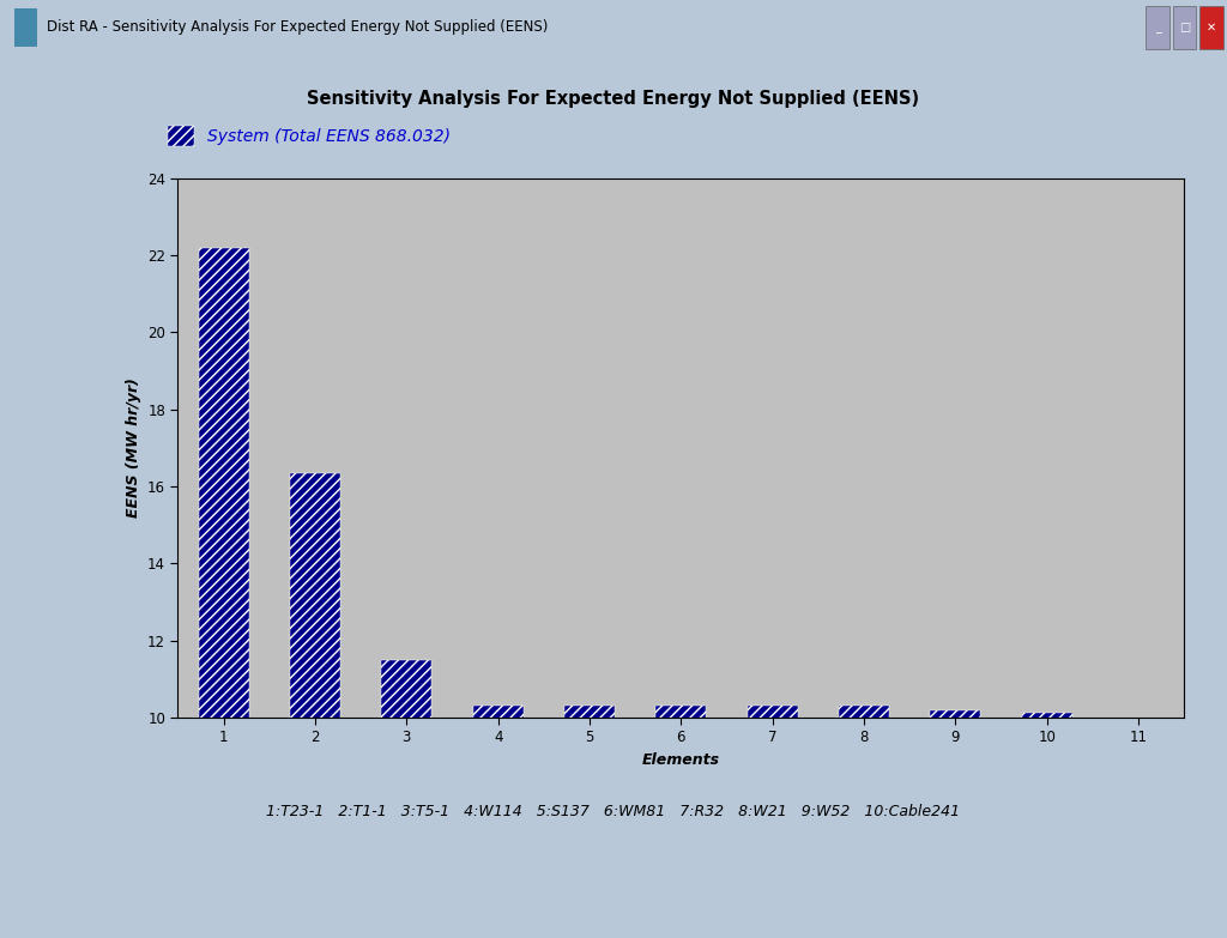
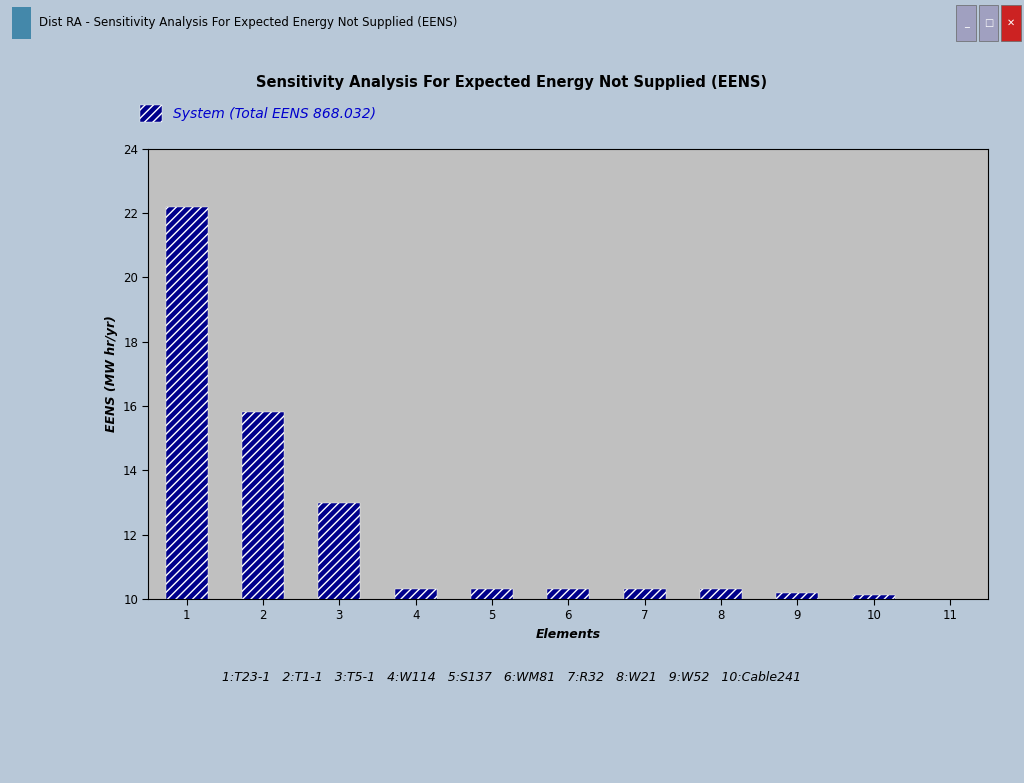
2: 16.35 -> 15.80
3: 11.50 -> 13.00
